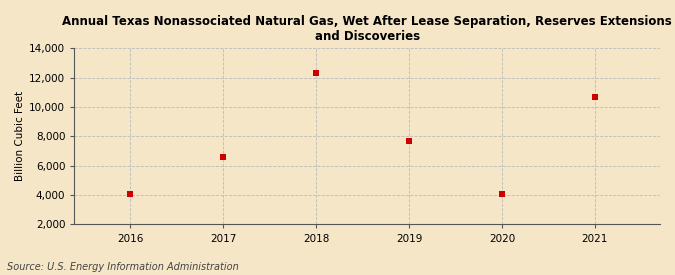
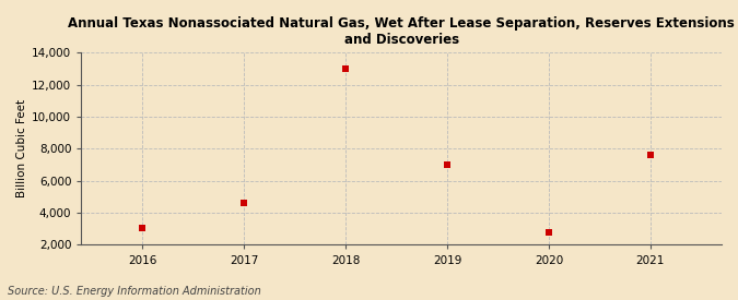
2016: 4,100 -> 3,000
2017: 6,600 -> 4,600
2018: 12,300 -> 13,000
2019: 7,700 -> 7,000
2020: 4,100 -> 2,800
2021: 10,700 -> 7,600
